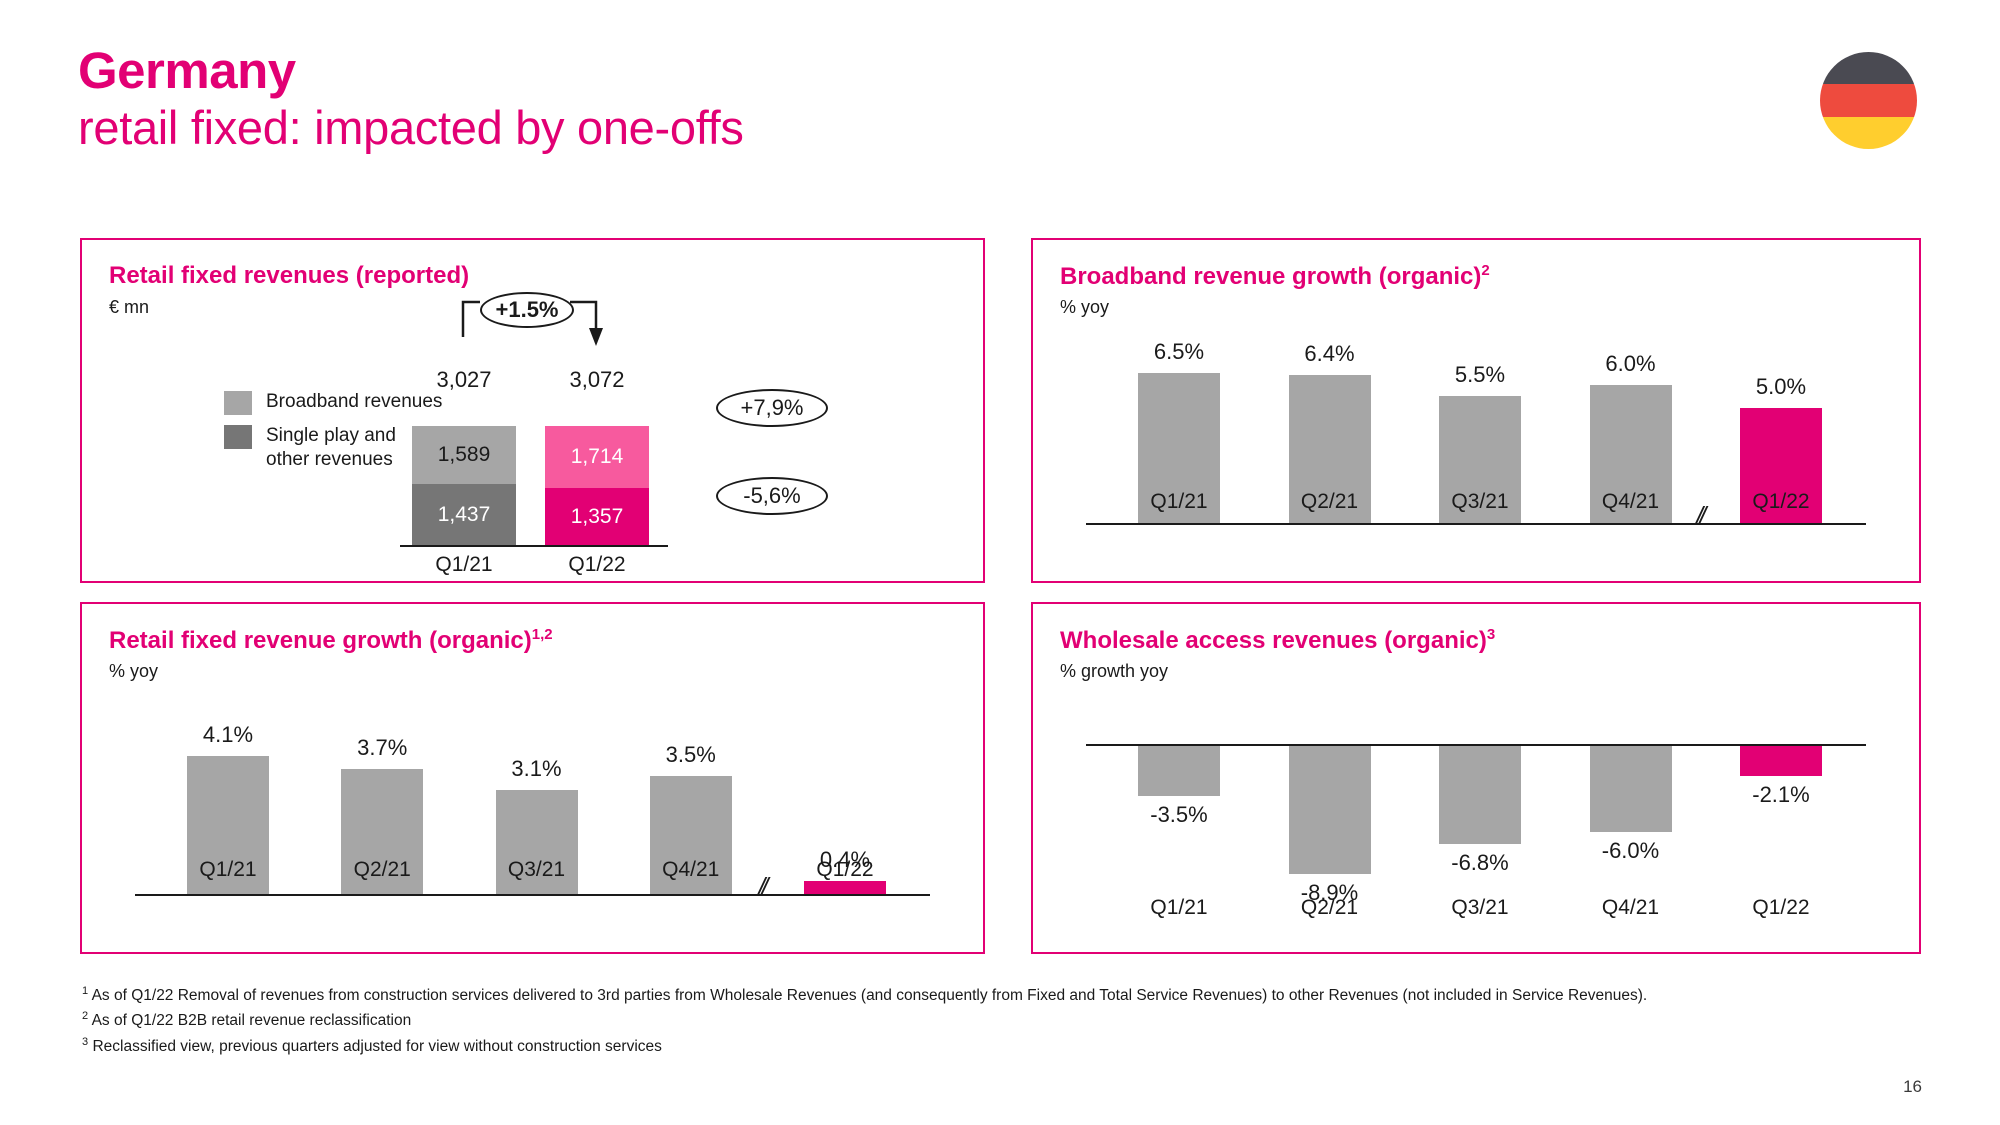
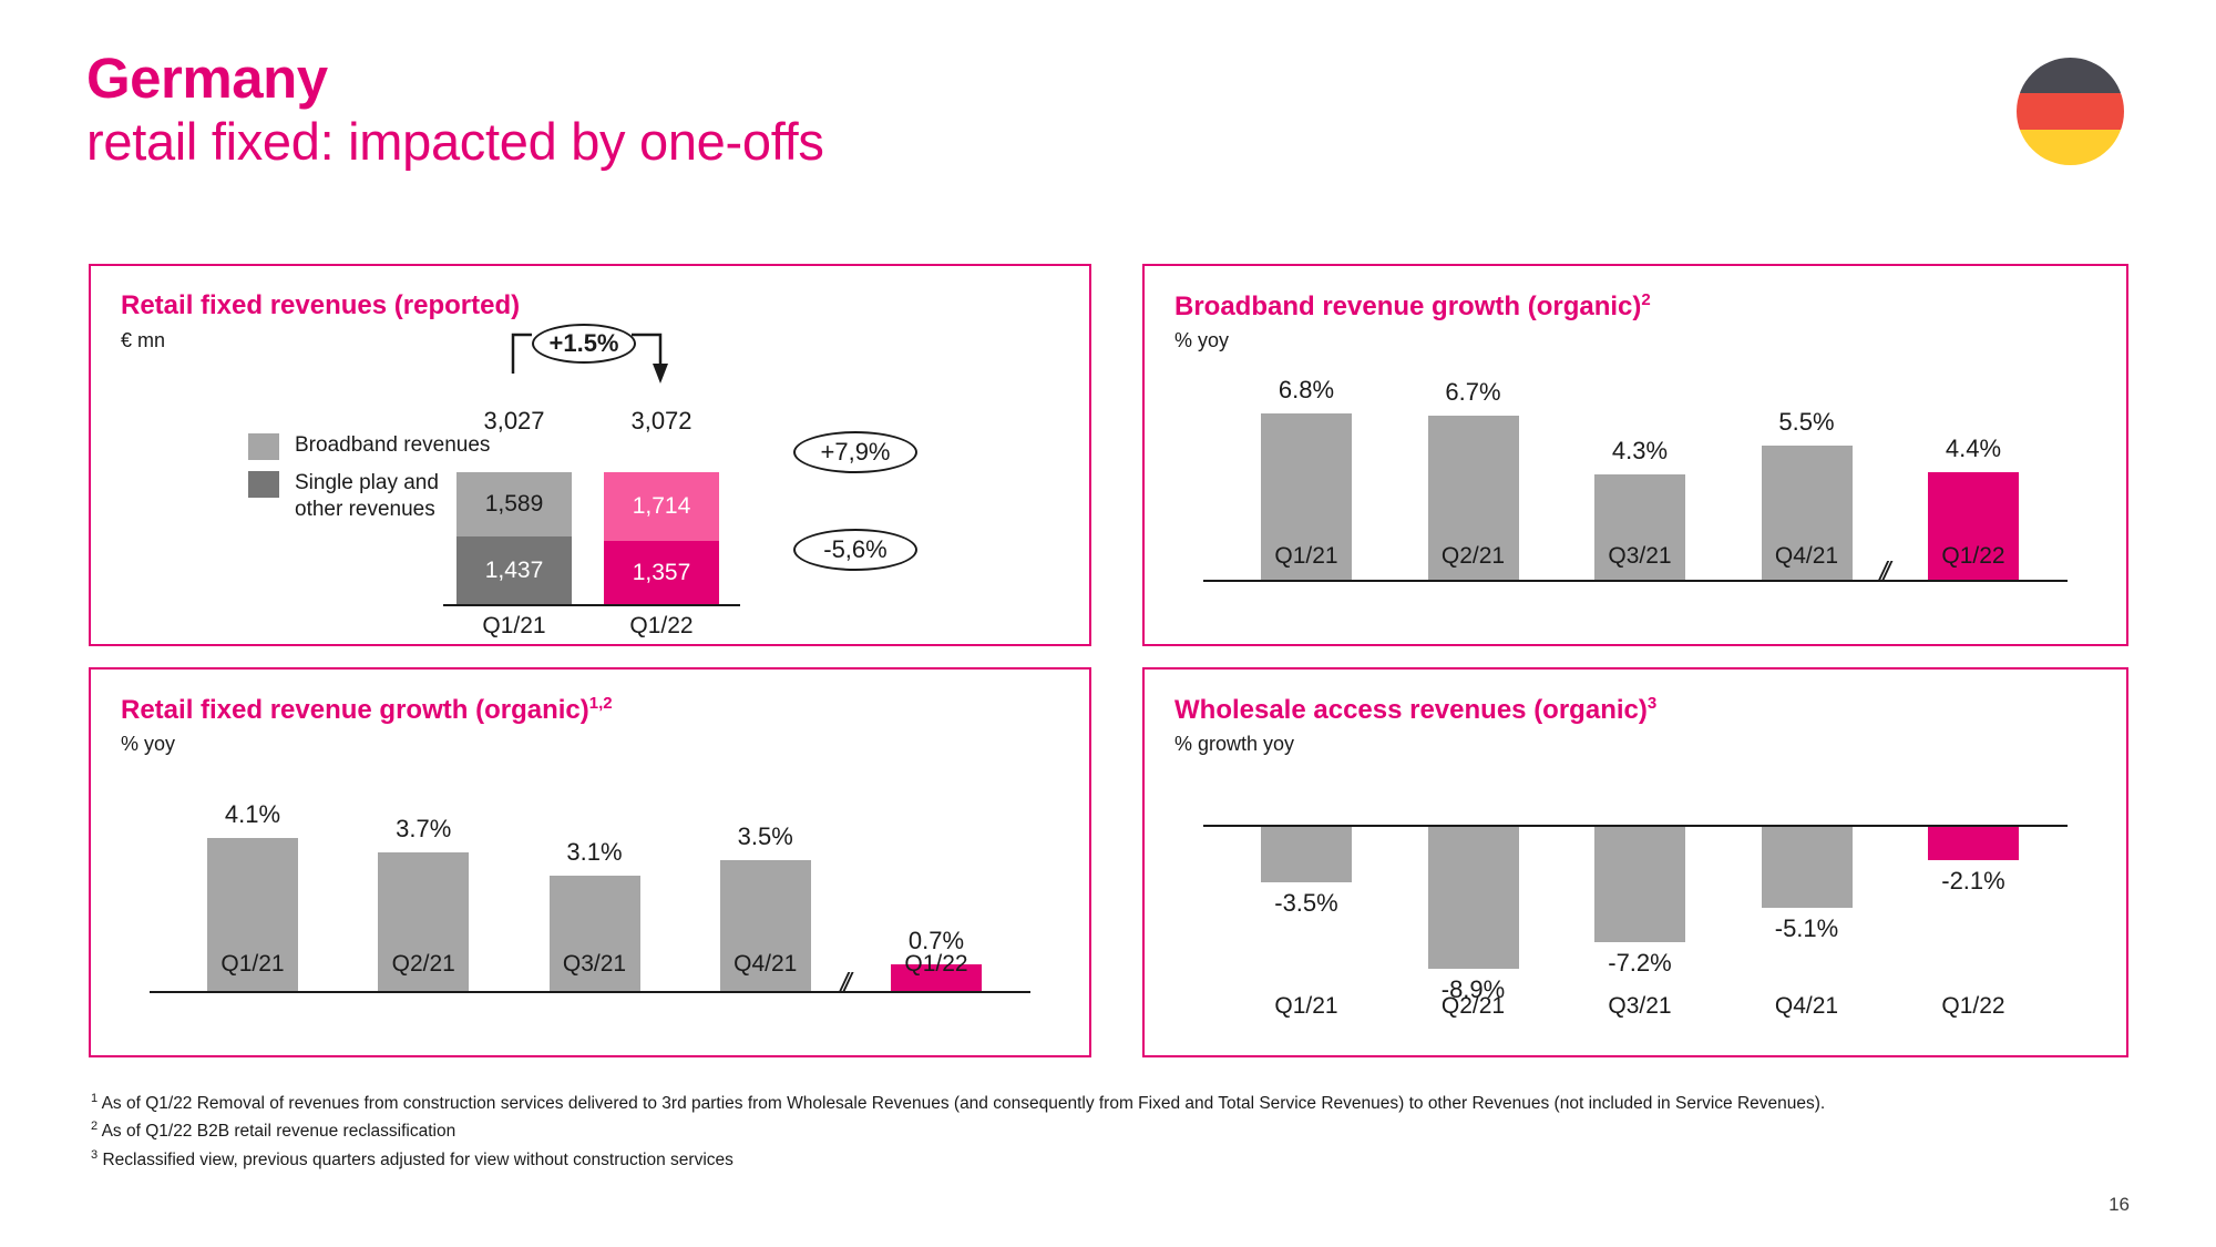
Broadband revenue growth (organic)/Q1/21: 6.5% -> 6.8%
Broadband revenue growth (organic)/Q2/21: 6.4% -> 6.7%
Broadband revenue growth (organic)/Q3/21: 5.5% -> 4.3%
Broadband revenue growth (organic)/Q4/21: 6.0% -> 5.5%
Broadband revenue growth (organic)/Q1/22: 5.0% -> 4.4%
Retail fixed revenue growth (organic)/Q1/22: 0.4% -> 0.7%
Wholesale access revenues (organic)/Q3/21: -6.8% -> -7.2%
Wholesale access revenues (organic)/Q4/21: -6.0% -> -5.1%
